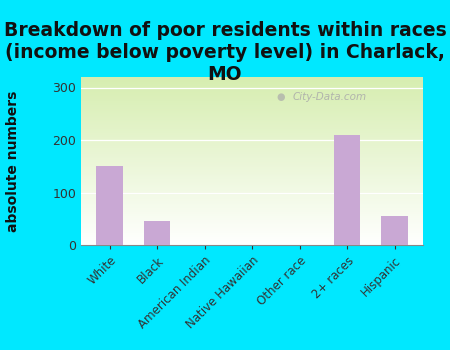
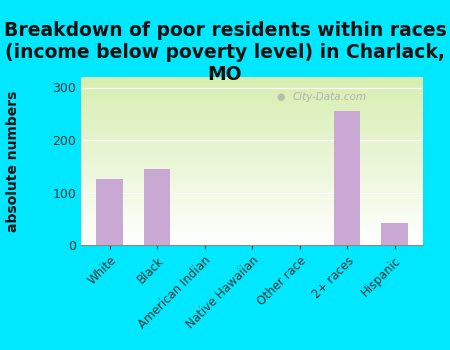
White: 150 -> 126
Black: 45 -> 144
2+ races: 210 -> 256
Hispanic: 55 -> 42
